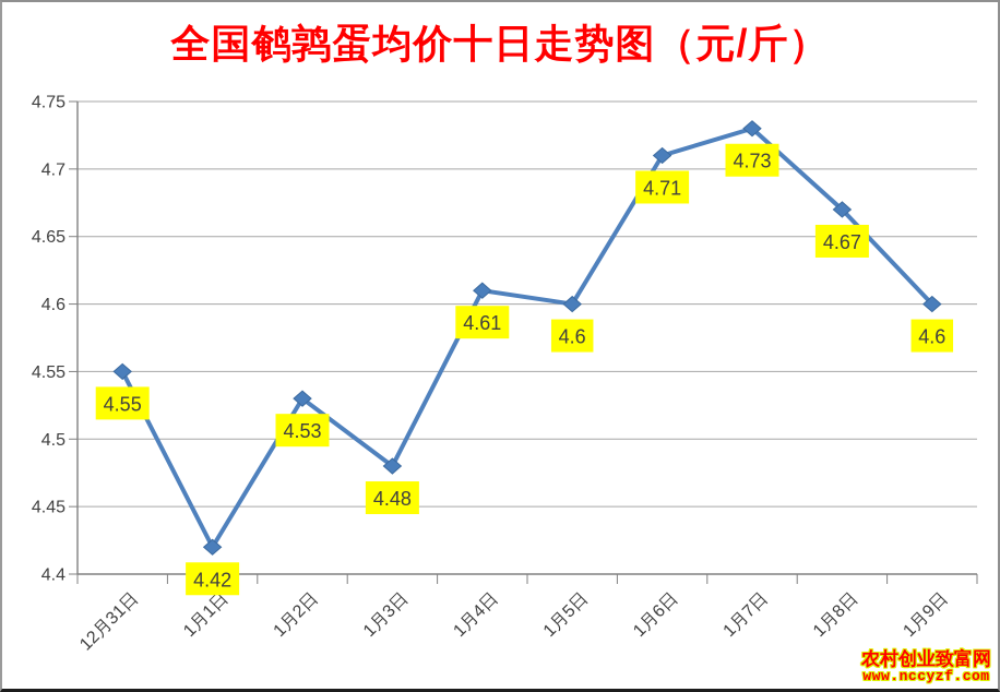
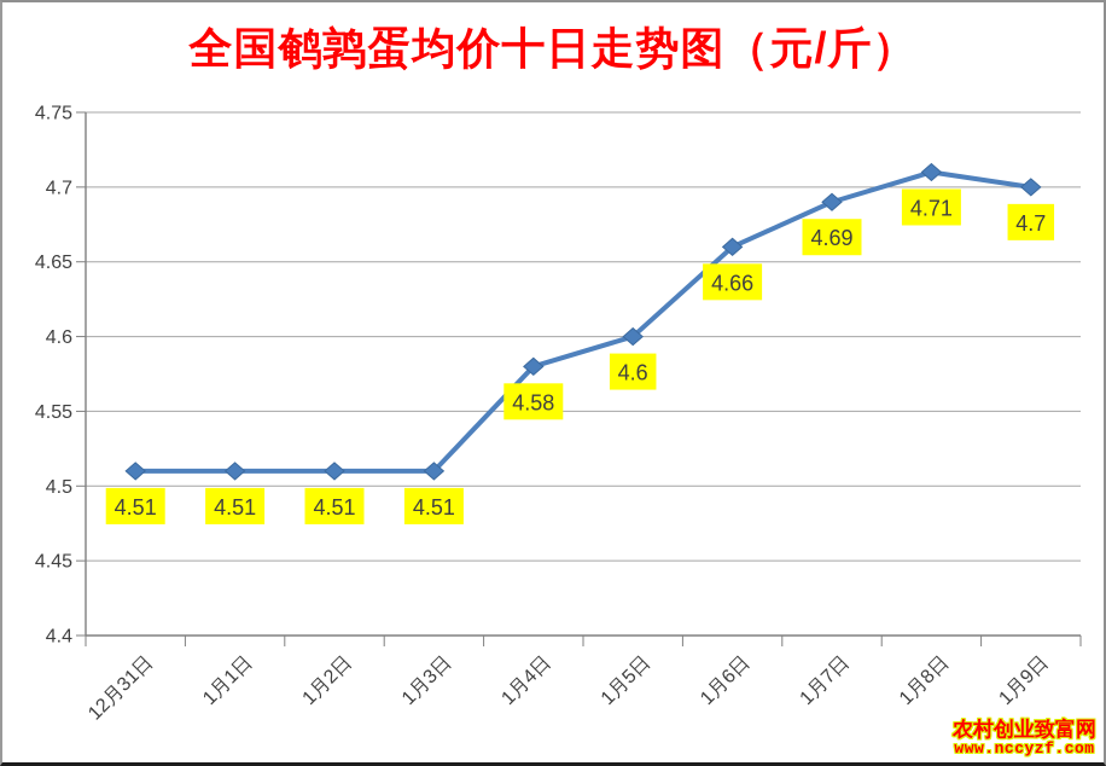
12月31日: 4.55 -> 4.51
1月1日: 4.42 -> 4.51
1月2日: 4.53 -> 4.51
1月3日: 4.48 -> 4.51
1月4日: 4.61 -> 4.58
1月6日: 4.71 -> 4.66
1月7日: 4.73 -> 4.69
1月8日: 4.67 -> 4.71
1月9日: 4.6 -> 4.7
